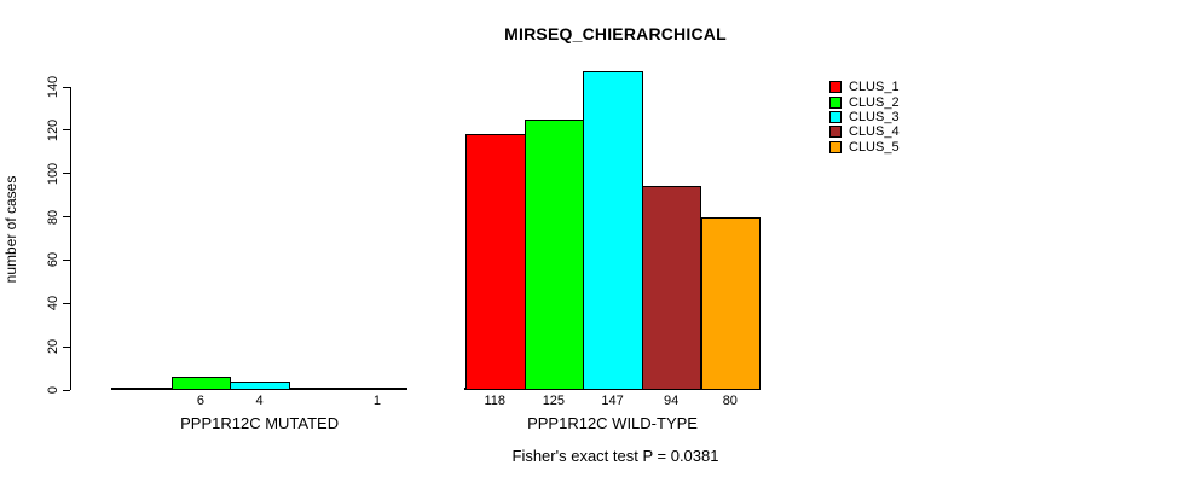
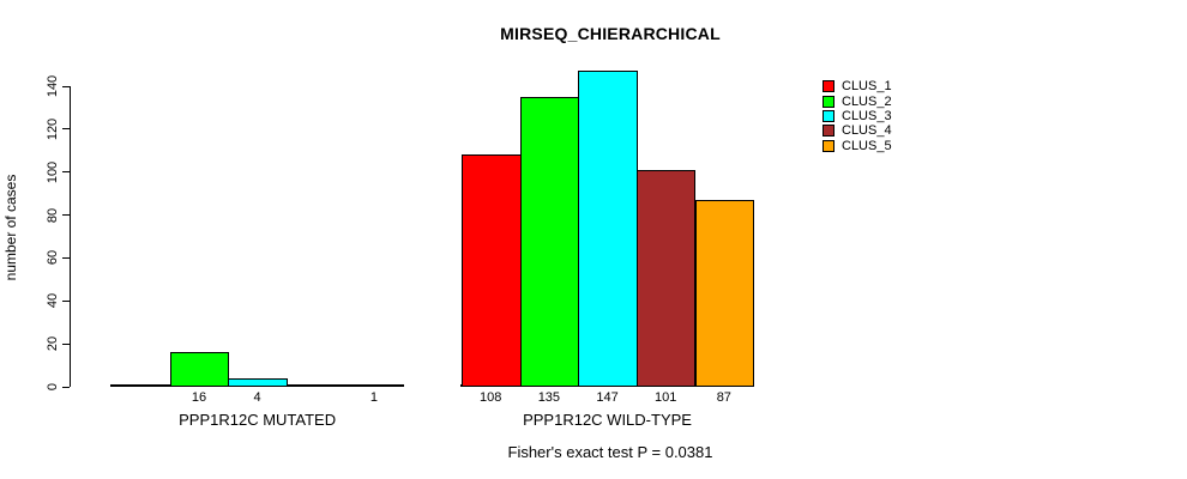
CLUS_2/PPP1R12C MUTATED: 6 -> 16
CLUS_1/PPP1R12C WILD-TYPE: 118 -> 108
CLUS_2/PPP1R12C WILD-TYPE: 125 -> 135
CLUS_4/PPP1R12C WILD-TYPE: 94 -> 101
CLUS_5/PPP1R12C WILD-TYPE: 80 -> 87
